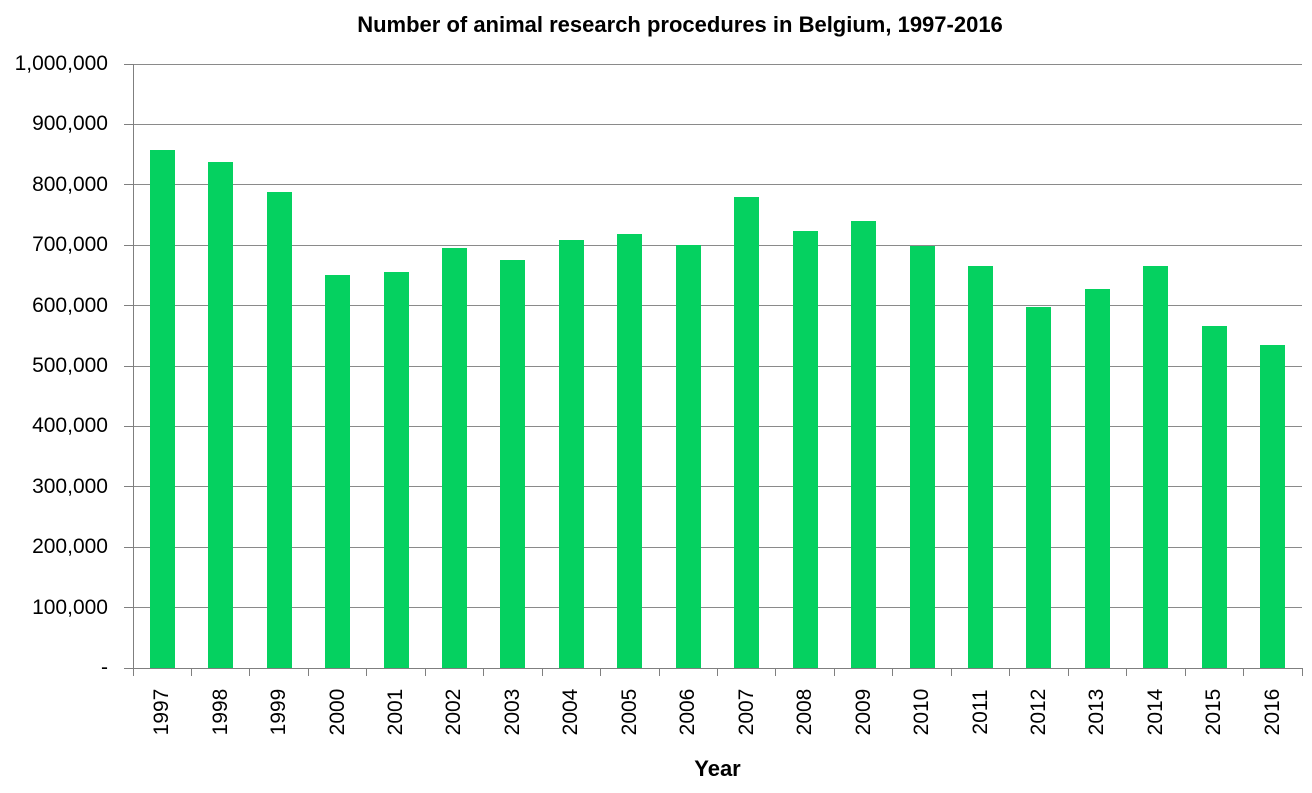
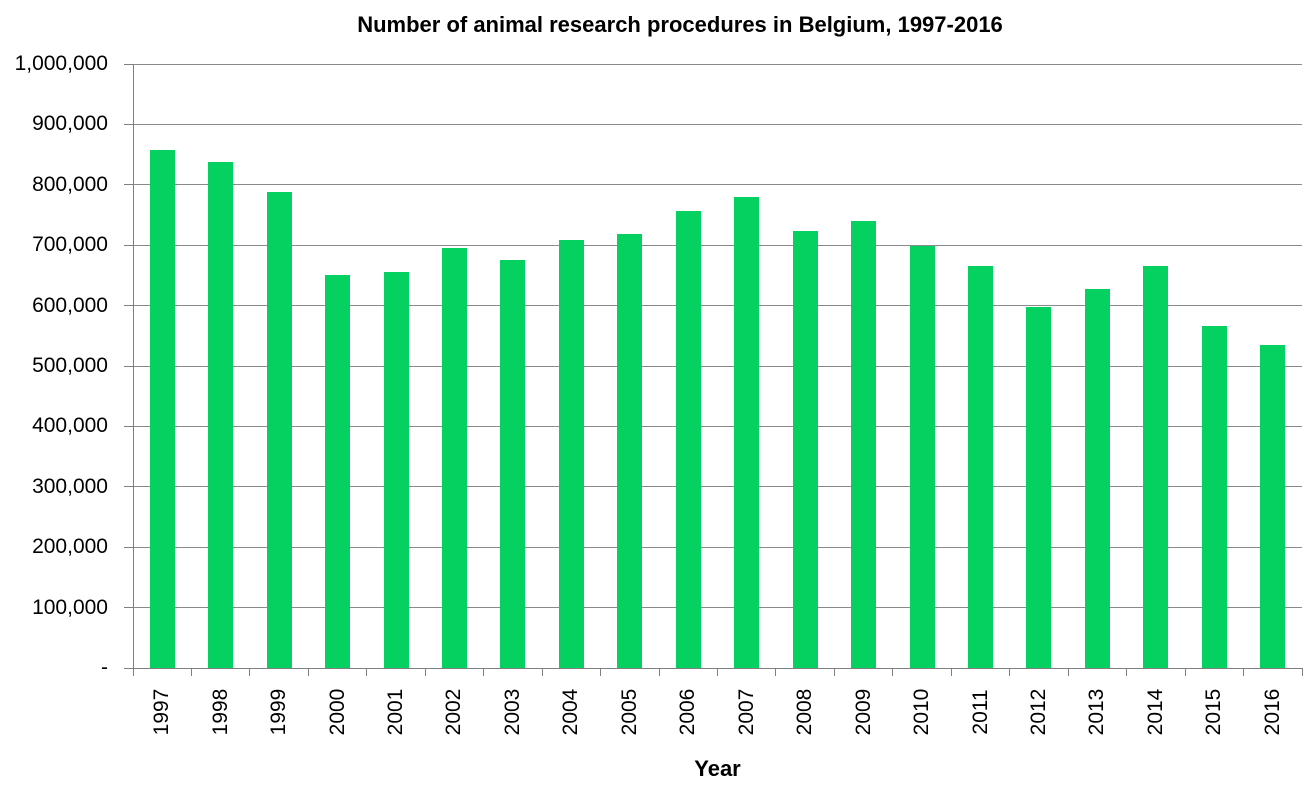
2006: 700000 -> 760000
